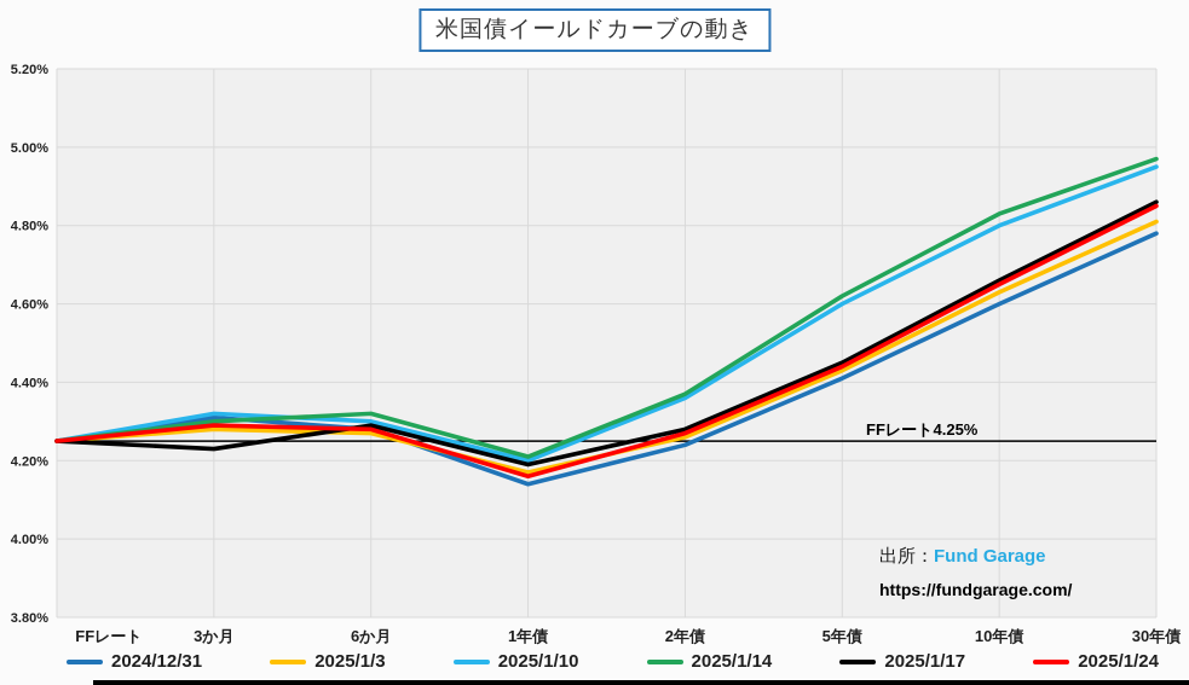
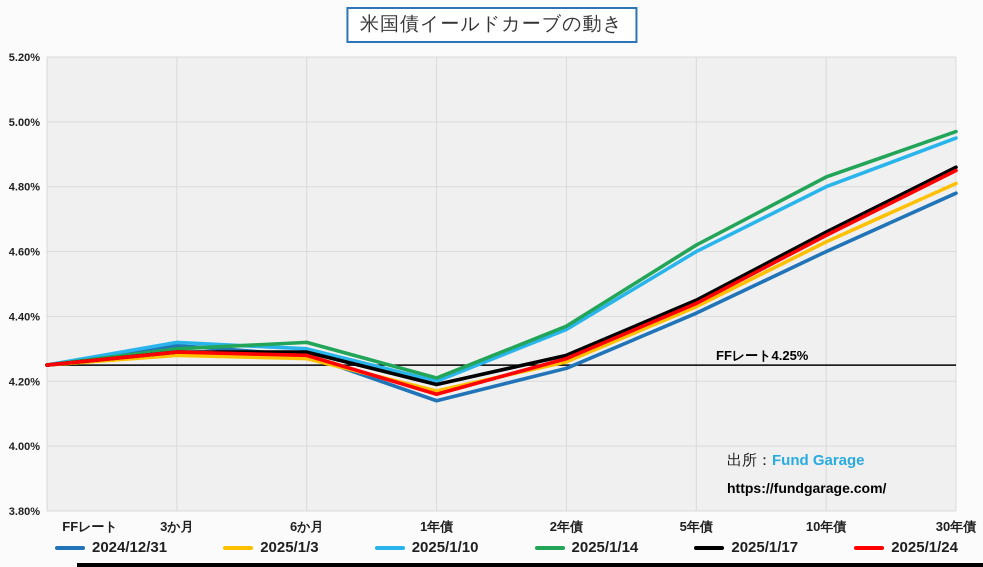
2025/1/17/3か月: 4.23% -> 4.29%
